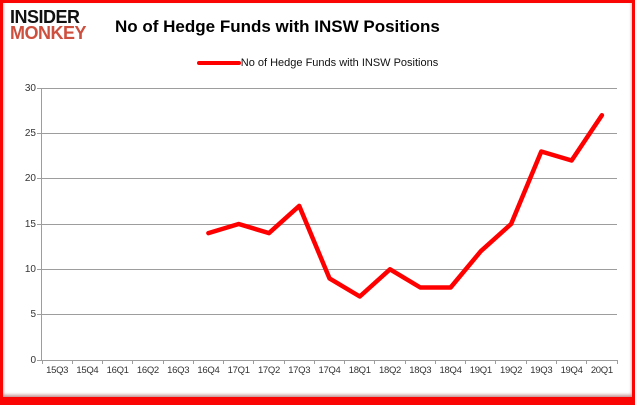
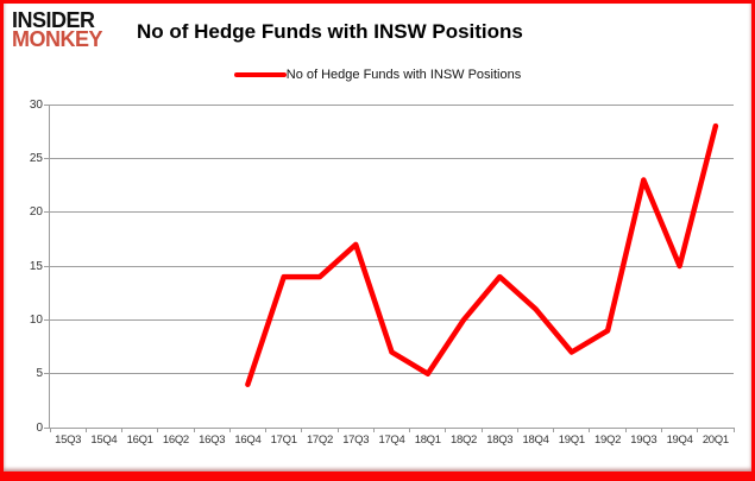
16Q4: 14 -> 4
17Q1: 15 -> 14
17Q4: 9 -> 7
18Q1: 7 -> 5
18Q3: 8 -> 14
18Q4: 8 -> 11
19Q1: 12 -> 7
19Q2: 15 -> 9
19Q4: 22 -> 15
20Q1: 27 -> 28
